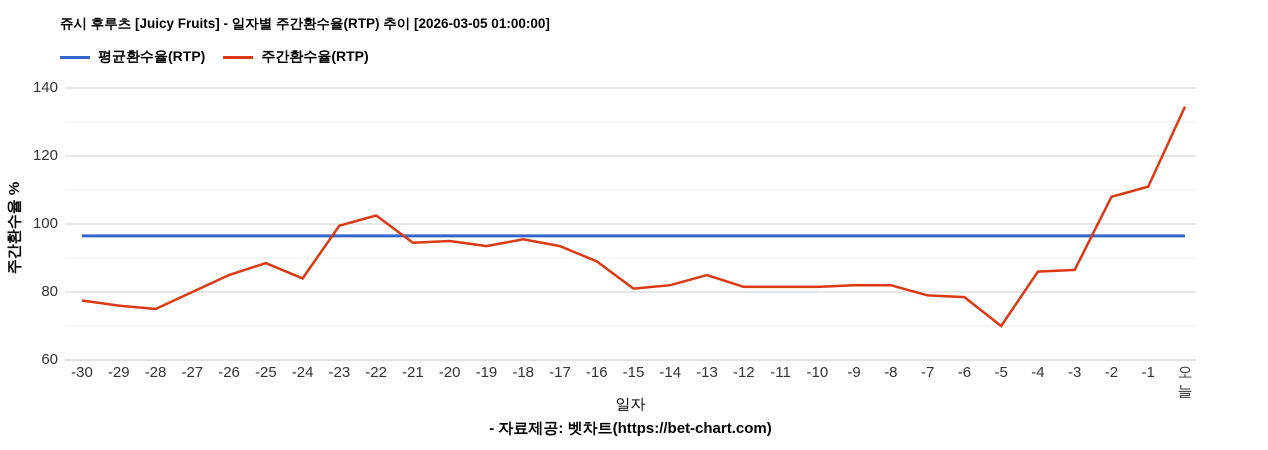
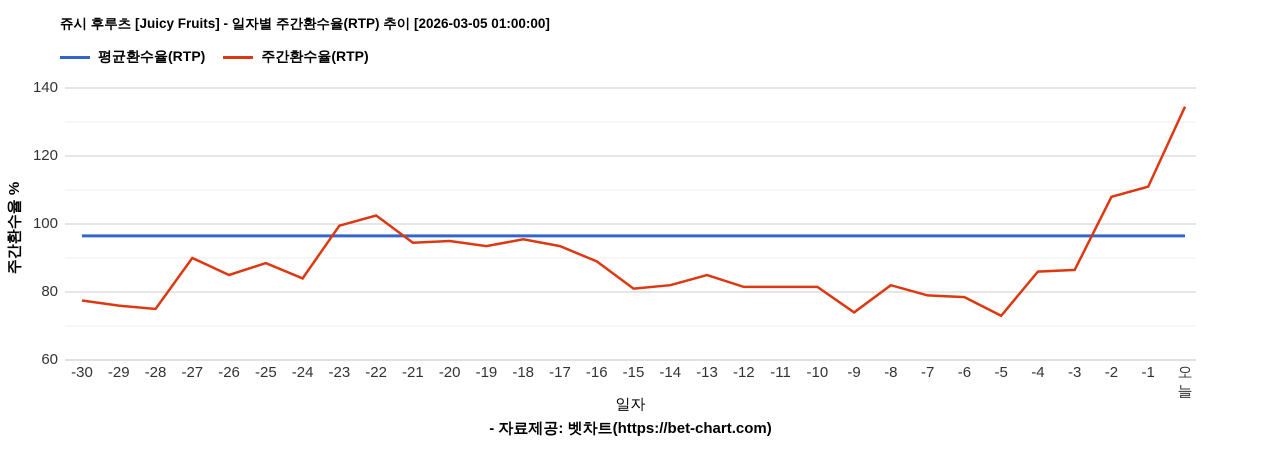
주간환수율(RTP)/-27: 80 -> 90
주간환수율(RTP)/-9: 82 -> 74
주간환수율(RTP)/-5: 70 -> 73
